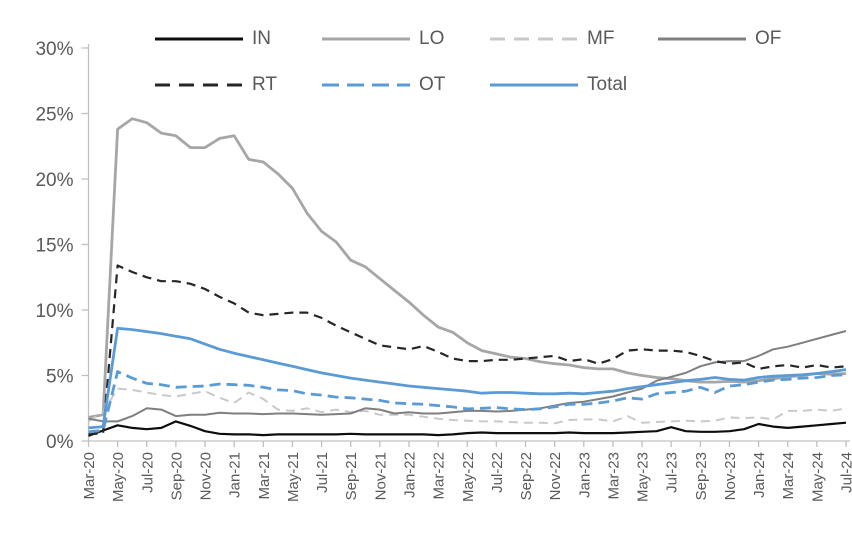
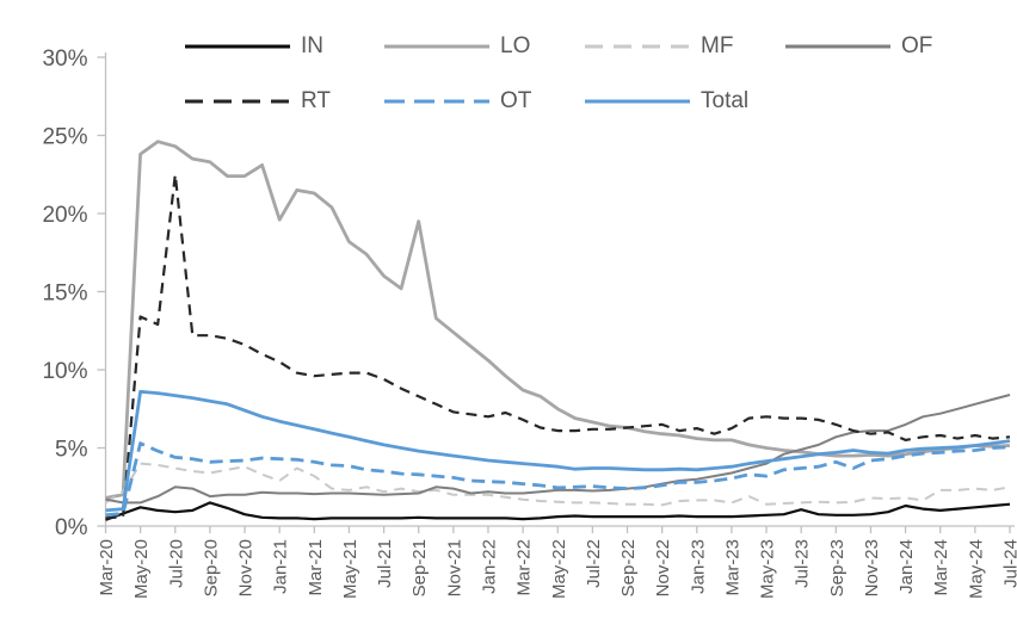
RT/Jul-20: 12.5% -> 22.5%
LO/Jan-21: 23.3% -> 19.6%
LO/May-21: 19.3% -> 18.2%
LO/Sep-21: 13.8% -> 19.5%
